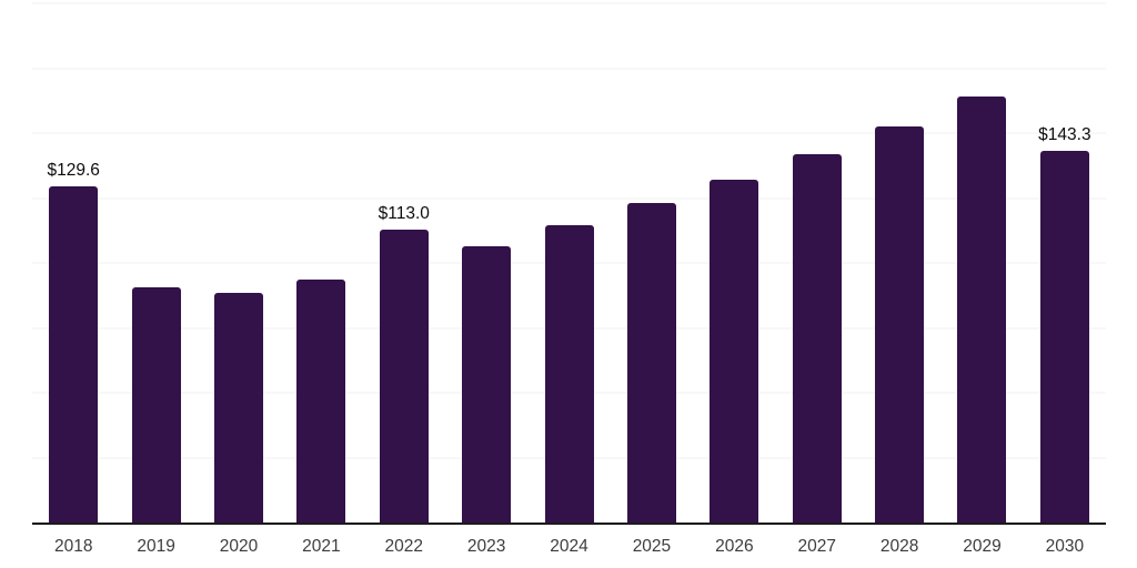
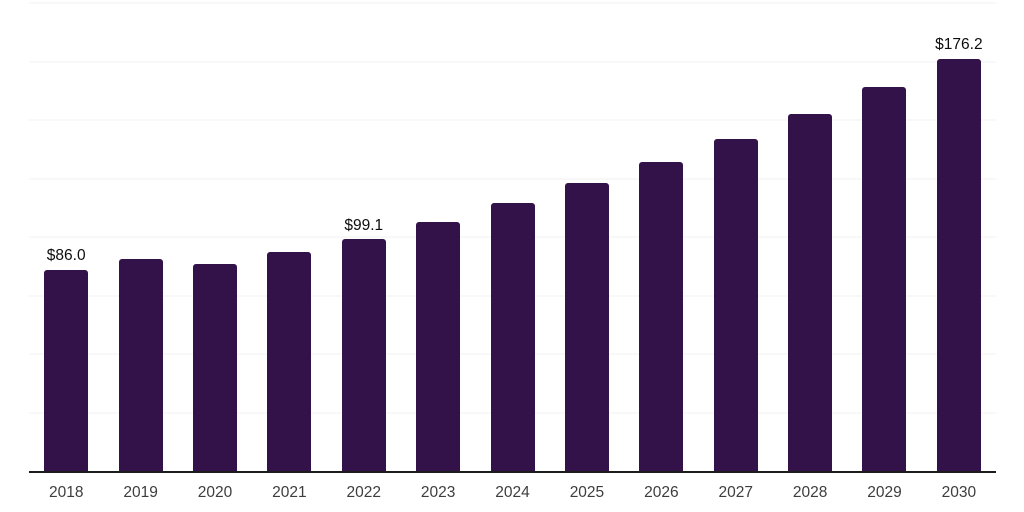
2018: $129.6 -> $86.0
2022: $113.0 -> $99.1
2030: $143.3 -> $176.2
